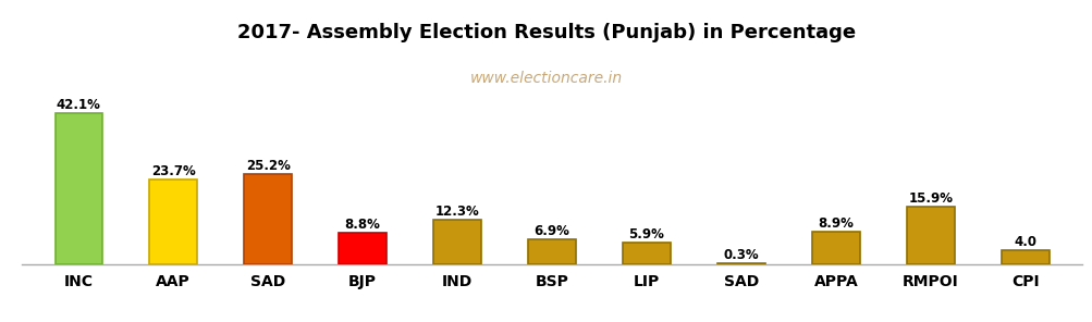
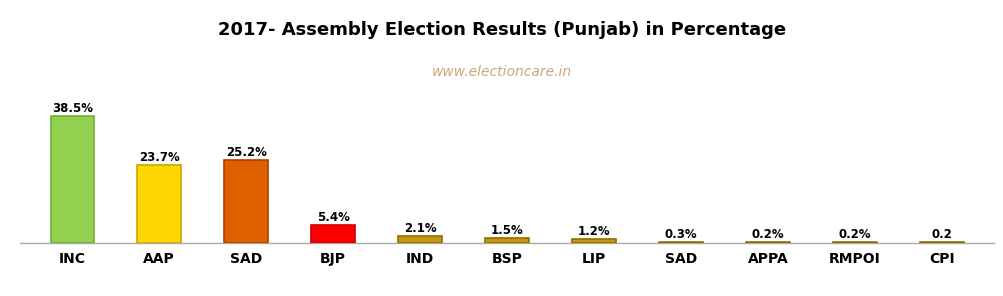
INC: 42.1% -> 38.5%
BJP: 8.8% -> 5.4%
IND: 12.3% -> 2.1%
BSP: 6.9% -> 1.5%
LIP: 5.9% -> 1.2%
APPA: 8.9% -> 0.2%
RMPOI: 15.9% -> 0.2%
CPI: 4.0 -> 0.2
